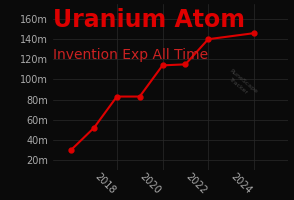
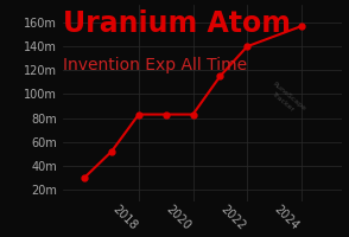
2020: 114m -> 83m
2024: 146m -> 157m
